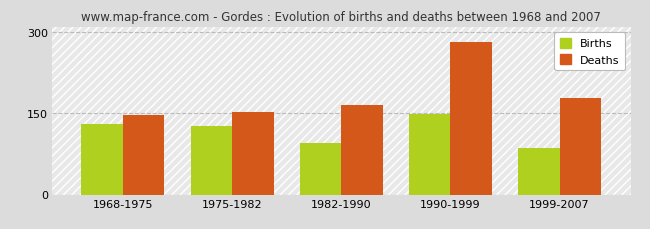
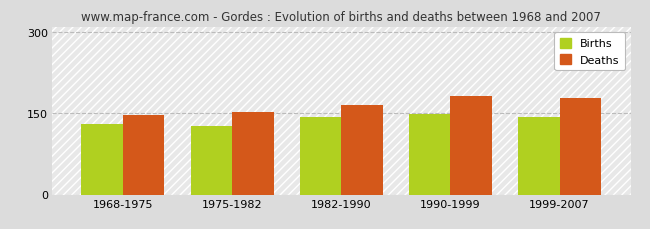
Births/1982-1990: 96 -> 143
Deaths/1990-1999: 282 -> 182
Births/1999-2007: 86 -> 144
